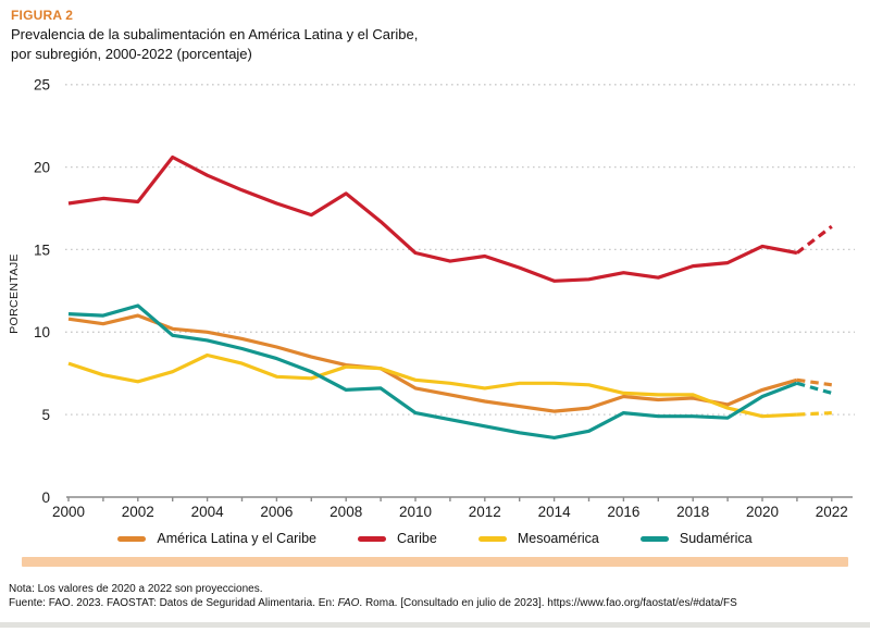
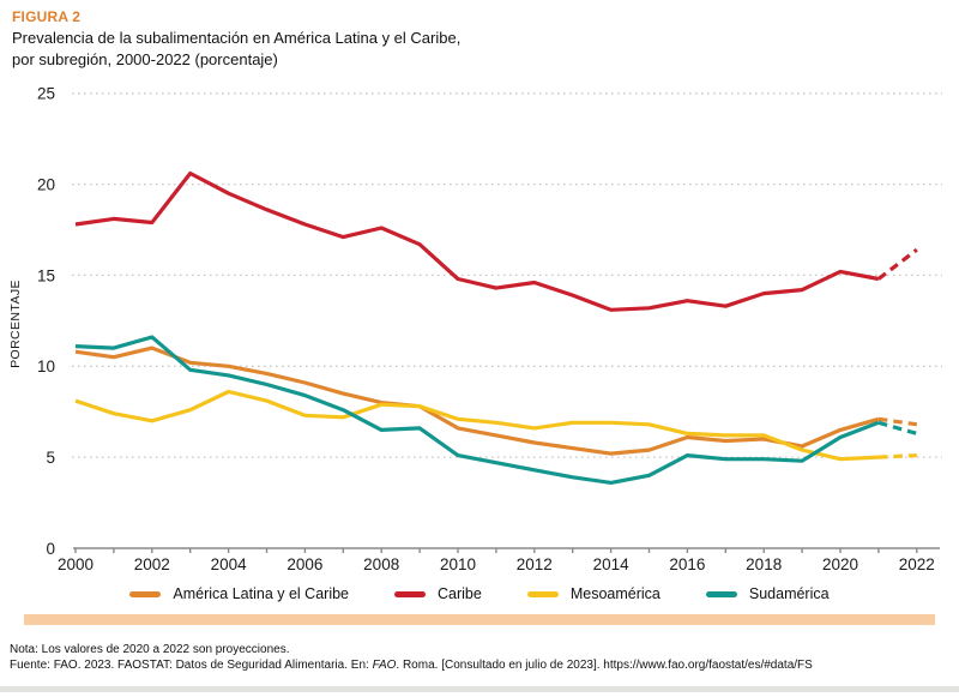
Caribe/2008: 18.4 -> 17.6
